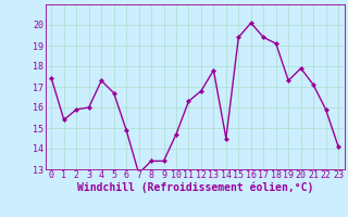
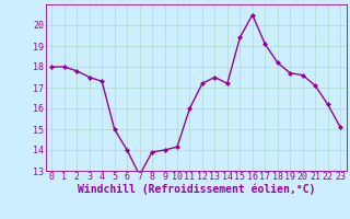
0: 17.4 -> 18.0
1: 15.4 -> 18.0
2: 15.9 -> 17.8
3: 16.0 -> 17.5
5: 16.7 -> 15.0
6: 14.9 -> 14.0
8: 13.4 -> 13.9
9: 13.4 -> 14.0
10: 14.7 -> 14.2
11: 16.3 -> 16.0
12: 16.8 -> 17.2
13: 17.8 -> 17.5
14: 14.5 -> 17.2
16: 20.1 -> 20.5
17: 19.4 -> 19.1
18: 19.1 -> 18.2
19: 17.3 -> 17.7
20: 17.9 -> 17.6
22: 15.9 -> 16.2
23: 14.1 -> 15.1
